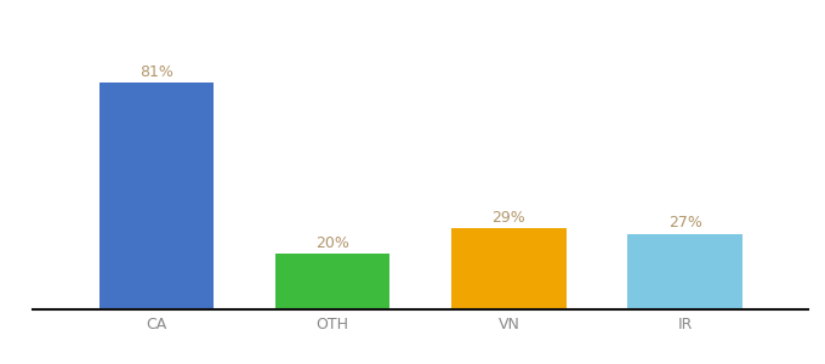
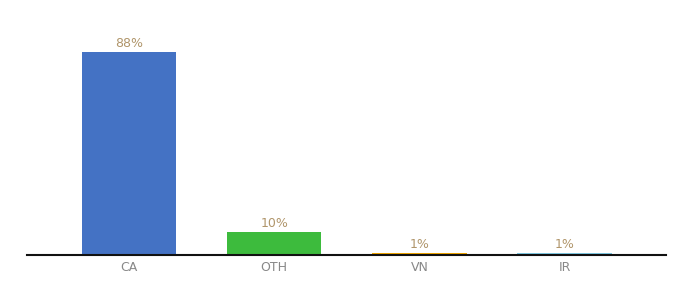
CA: 81% -> 88%
OTH: 20% -> 10%
VN: 29% -> 1%
IR: 27% -> 1%
